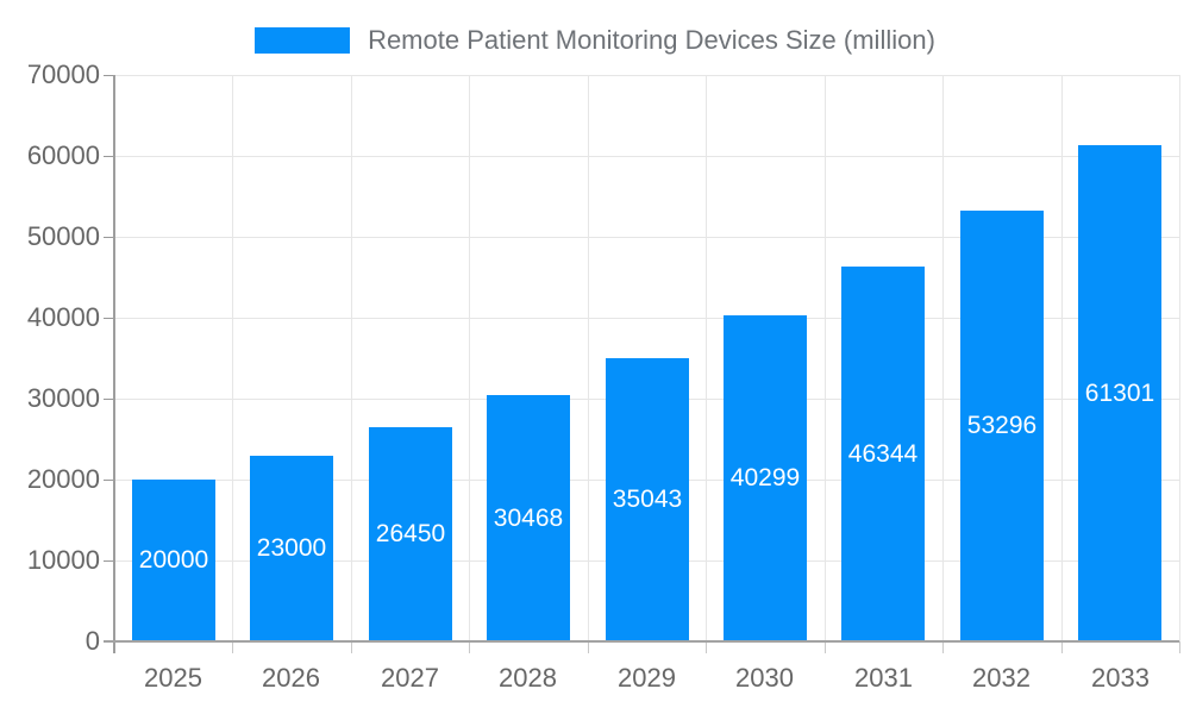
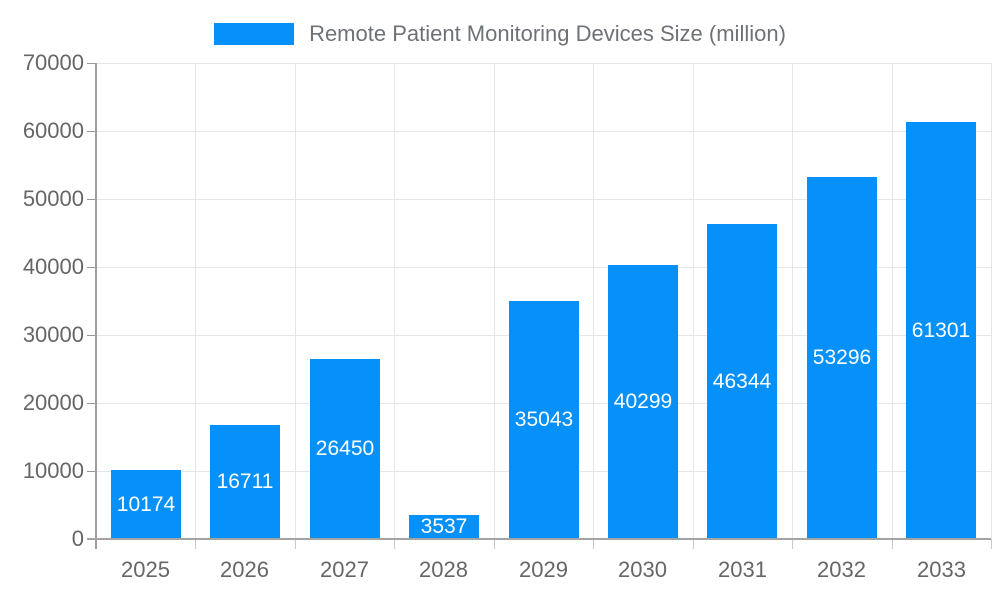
2025: 20000 -> 10174
2026: 23000 -> 16711
2028: 30468 -> 3537
